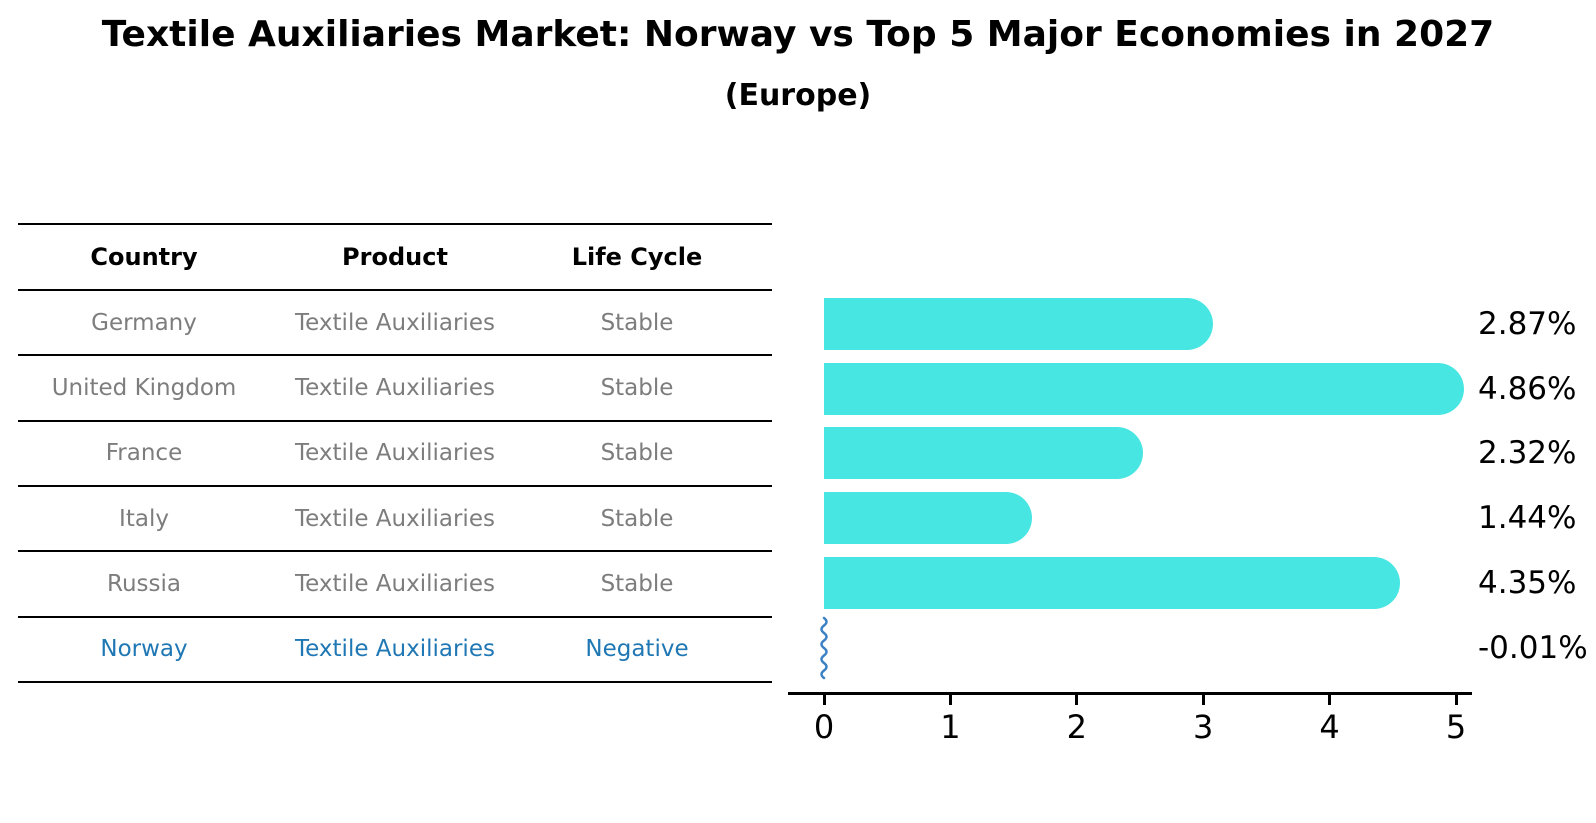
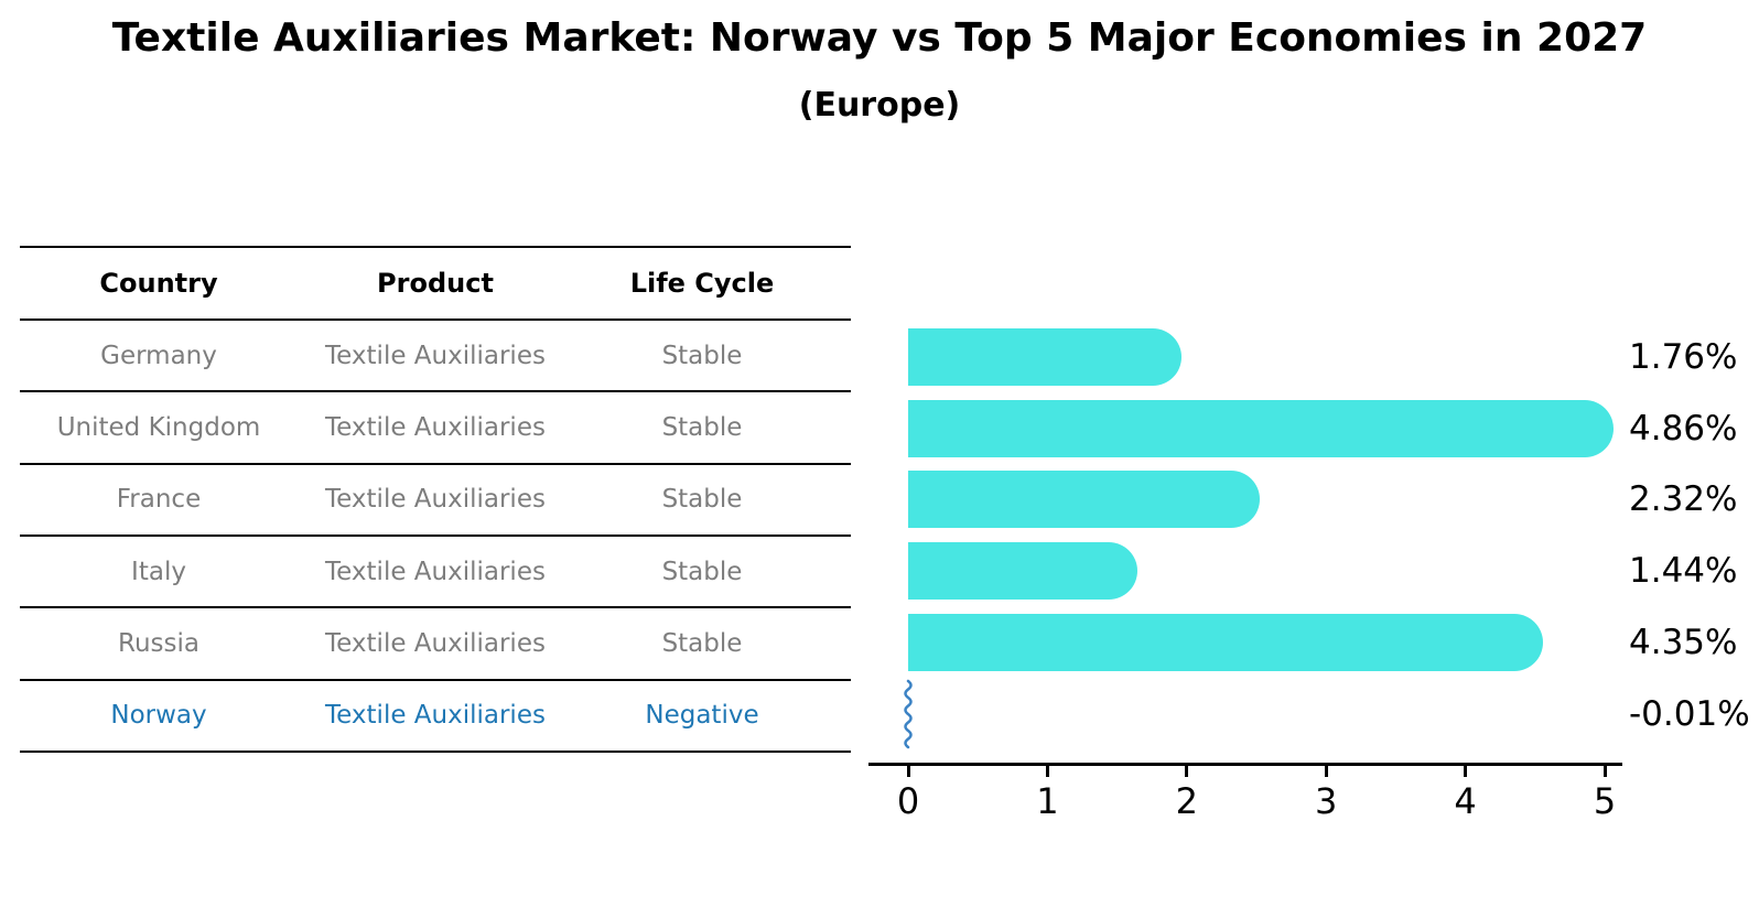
Germany: 2.87% -> 1.76%
